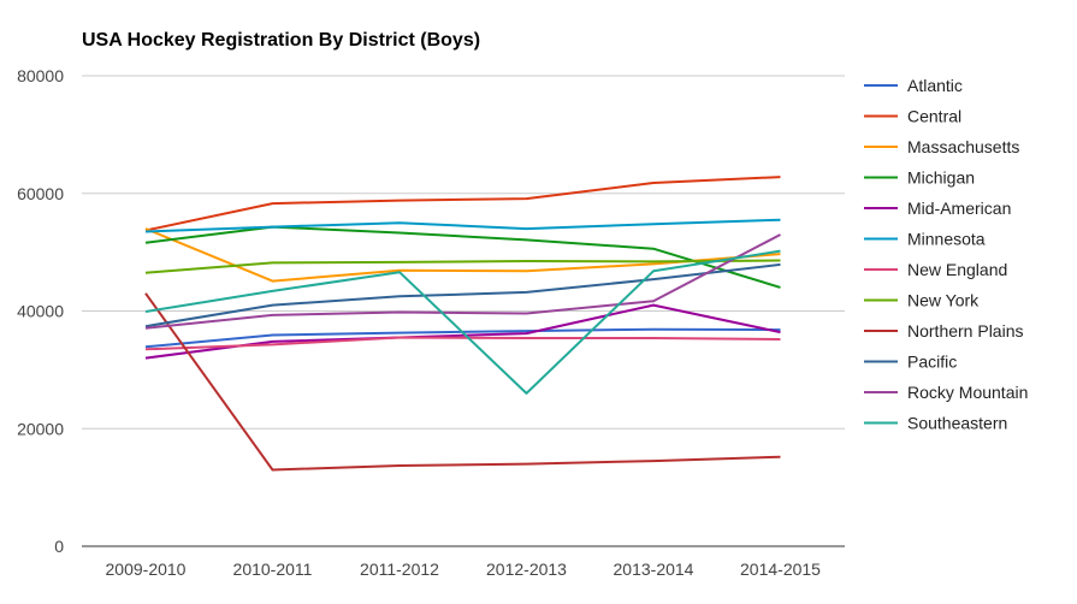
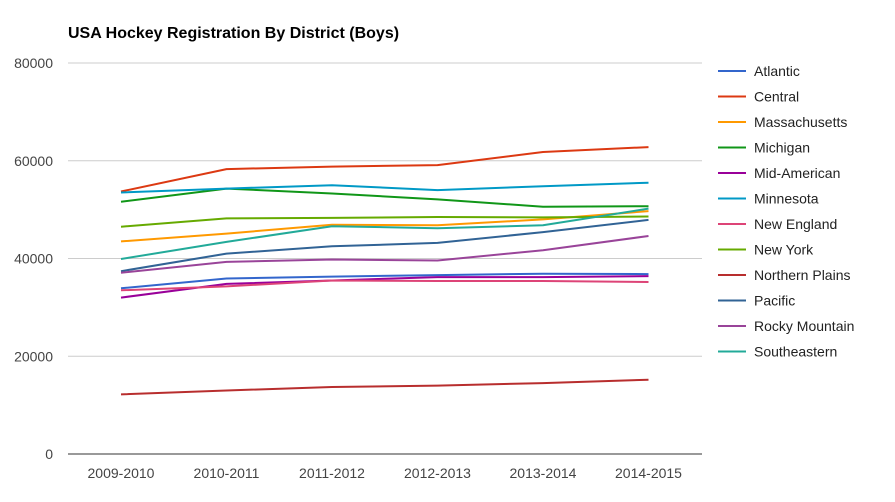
Massachusetts/2009-2010: 54000 -> 44000
Northern Plains/2009-2010: 43000 -> 12000
Southeastern/2012-2013: 26000 -> 46000
Mid-American/2013-2014: 41000 -> 36000
Michigan/2014-2015: 44000 -> 51000
Rocky Mountain/2014-2015: 53000 -> 45000
